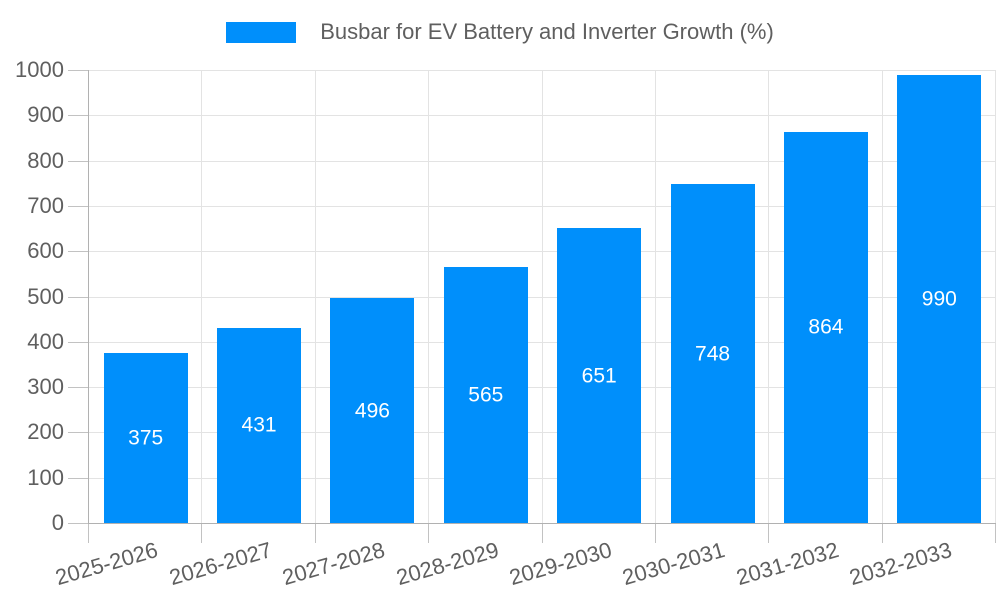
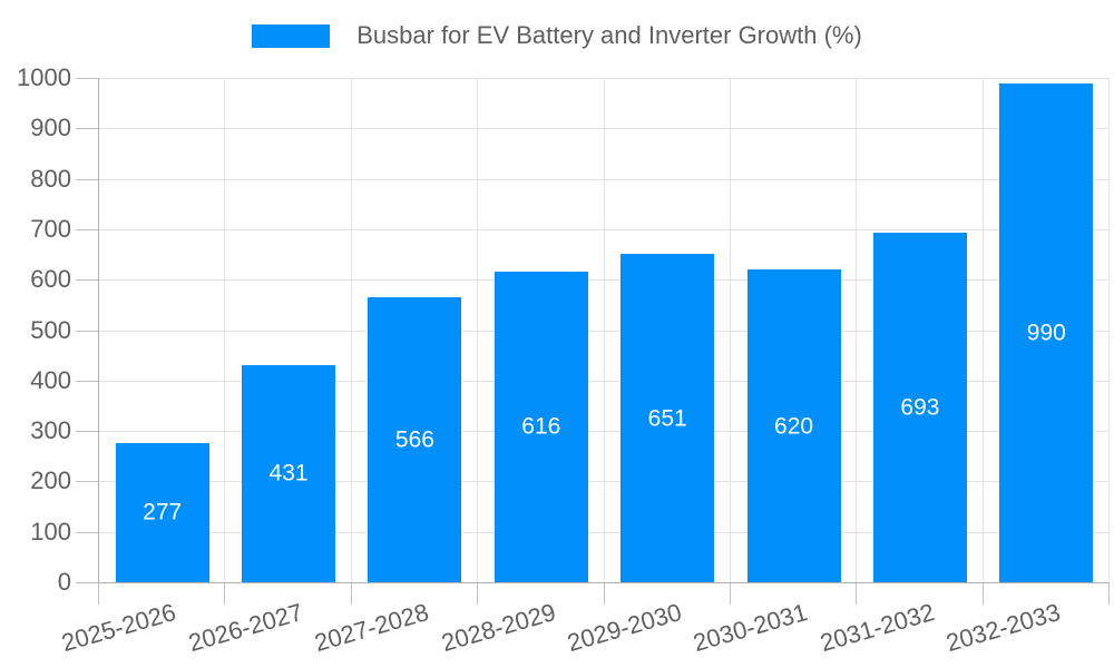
2025-2026: 375 -> 277
2027-2028: 496 -> 566
2028-2029: 565 -> 616
2030-2031: 748 -> 620
2031-2032: 864 -> 693
